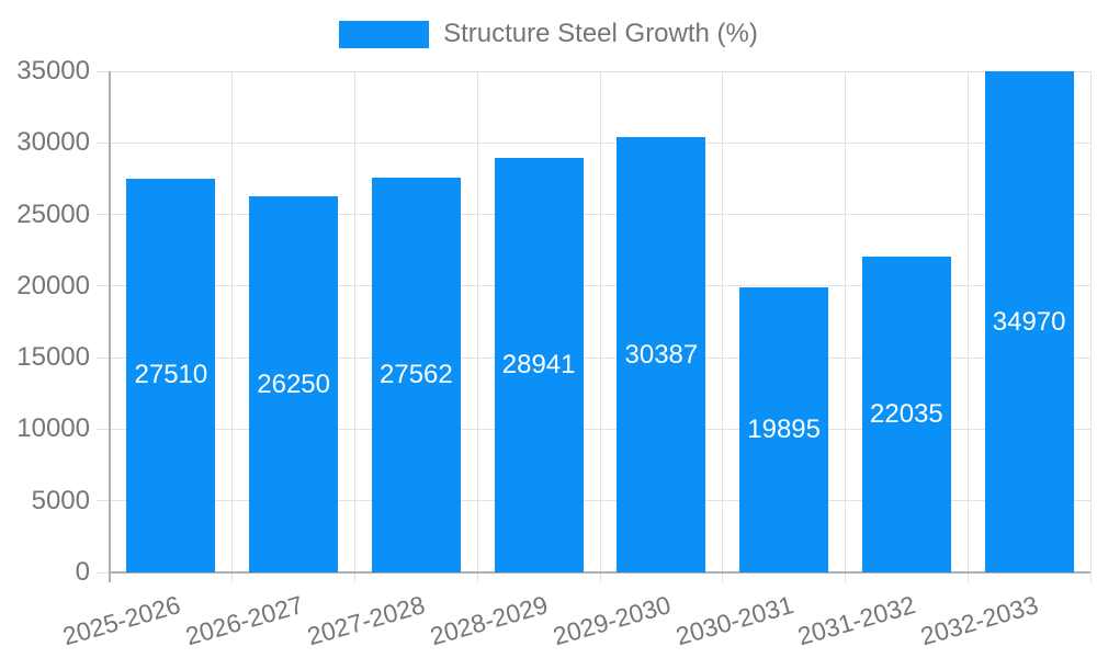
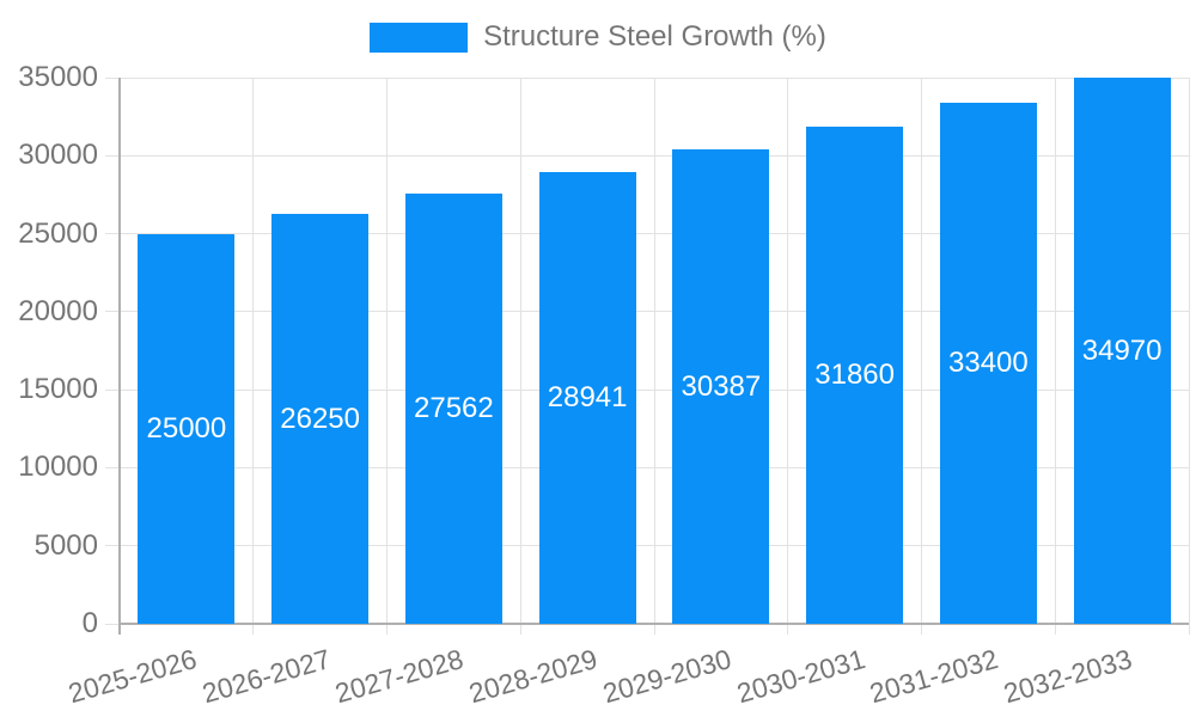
2025-2026: 27510 -> 25000
2030-2031: 19895 -> 31860
2031-2032: 22035 -> 33400
